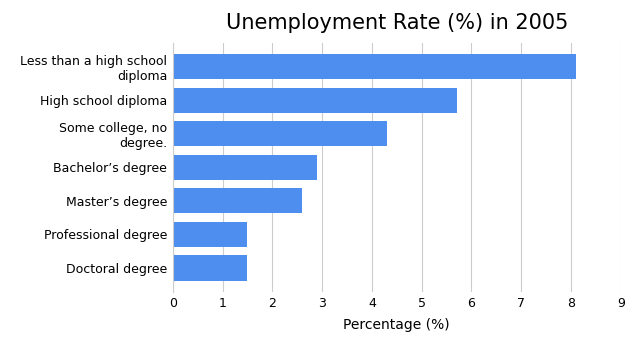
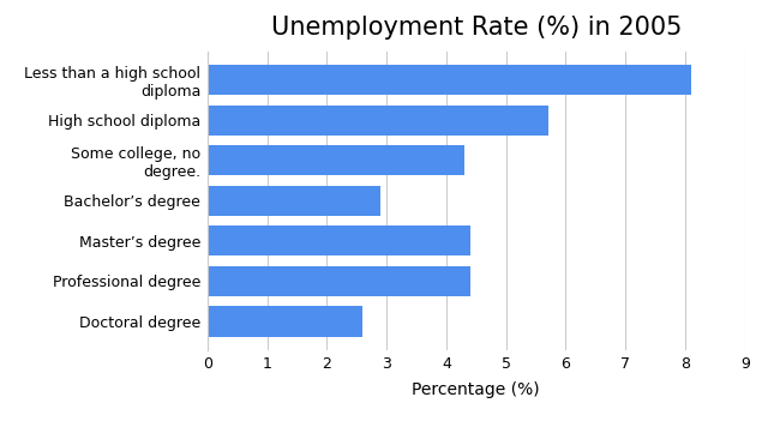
Master’s degree: 2.6 -> 4.4
Professional degree: 1.5 -> 4.4
Doctoral degree: 1.5 -> 2.6
